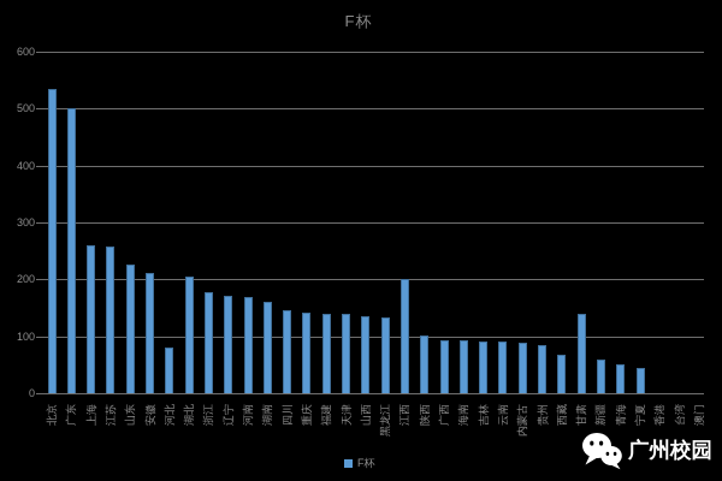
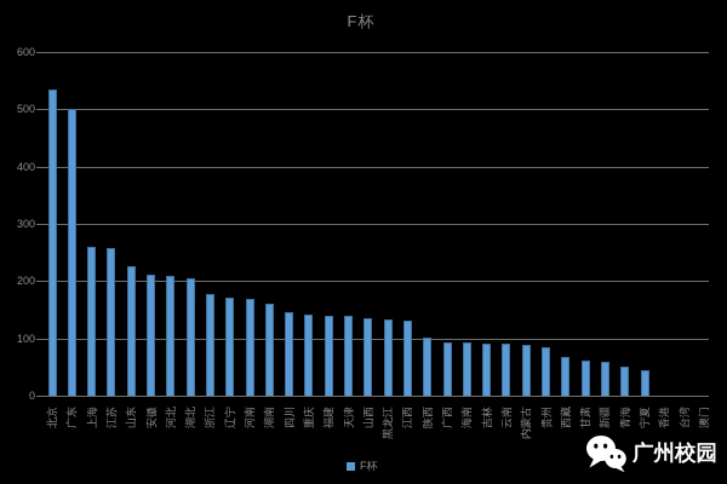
河北: 80 -> 210
江西: 200 -> 130
甘肃: 140 -> 60
